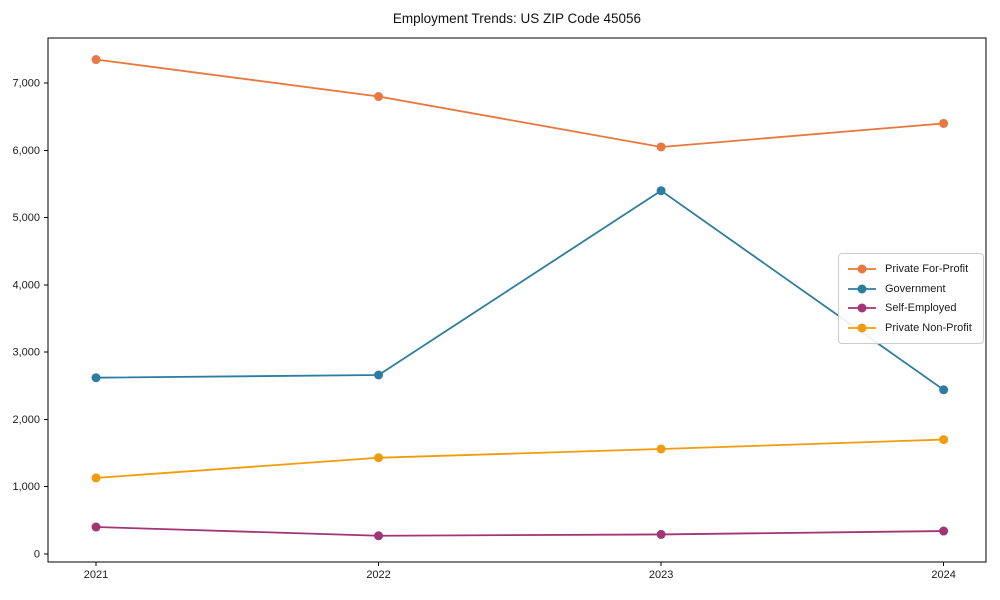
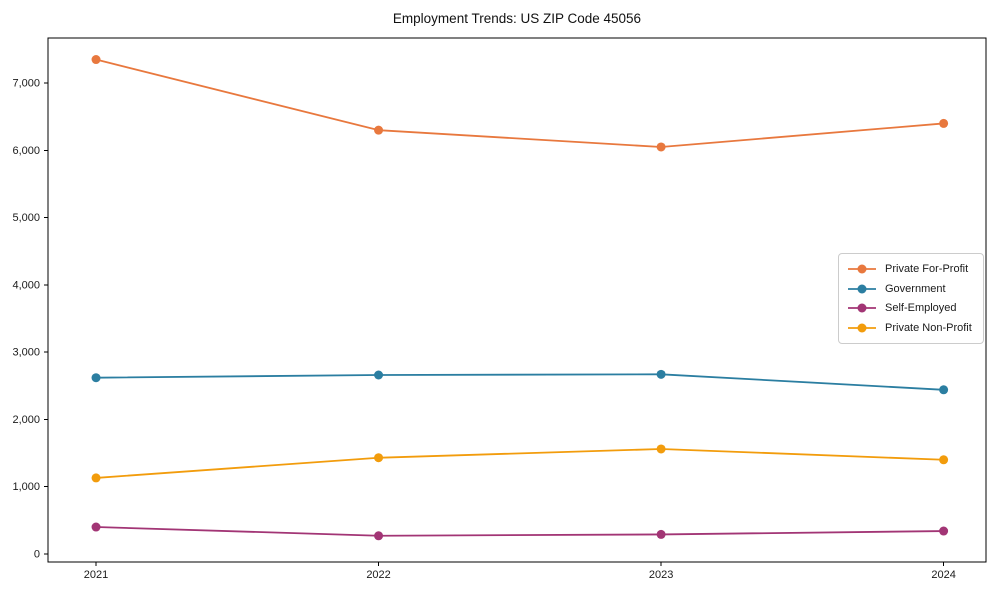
Private For-Profit/2022: 6800 -> 6300
Government/2023: 5400 -> 2700
Private Non-Profit/2024: 1700 -> 1400
